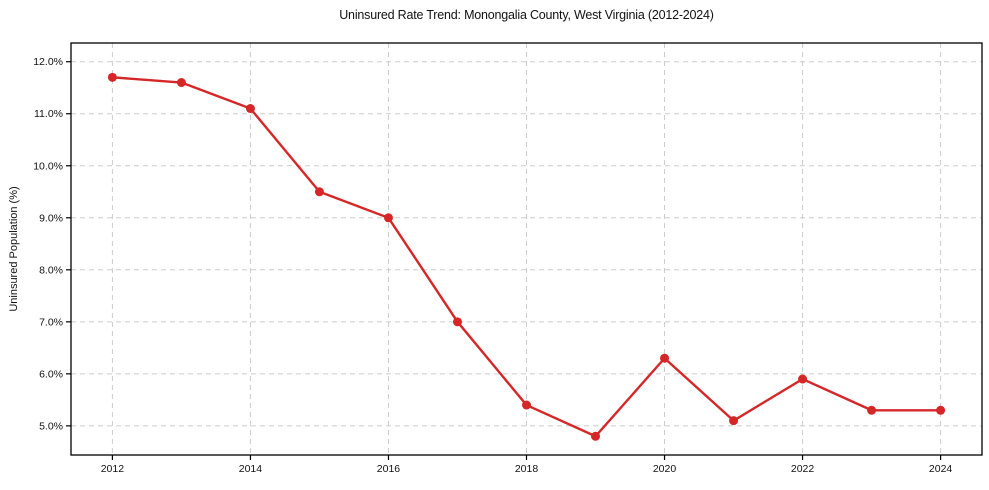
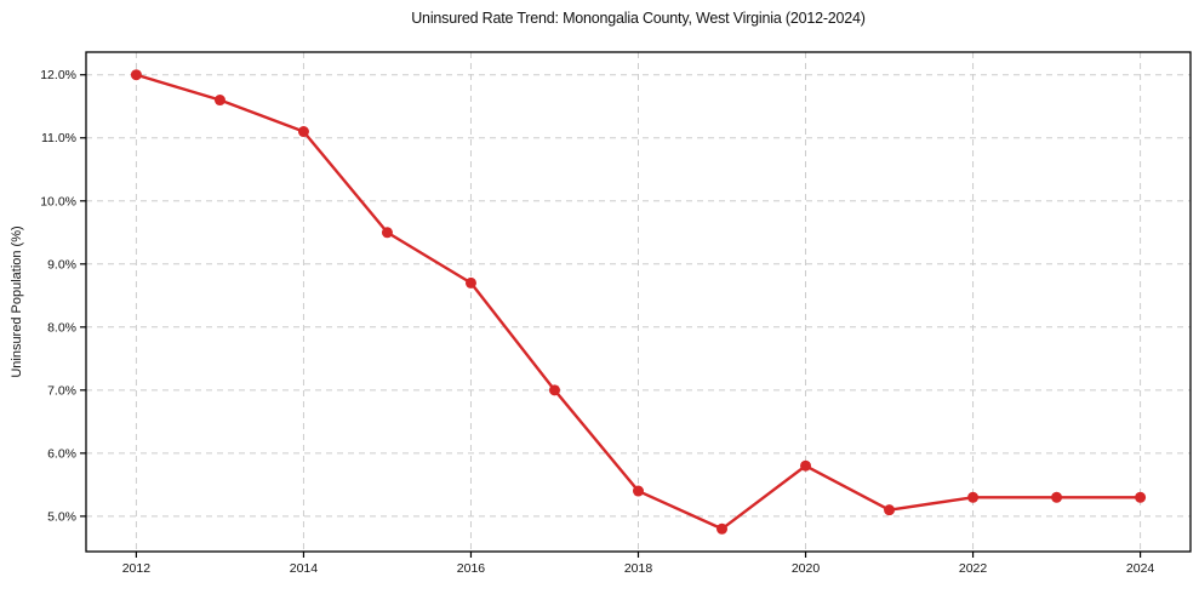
2012: 11.7% -> 12.0%
2016: 9.0% -> 8.7%
2020: 6.3% -> 5.8%
2022: 5.9% -> 5.3%
